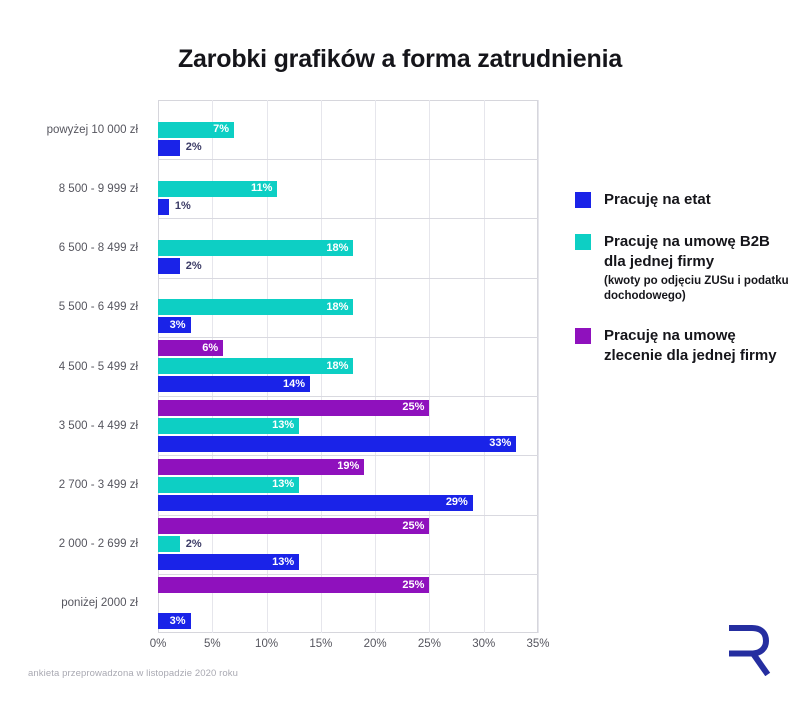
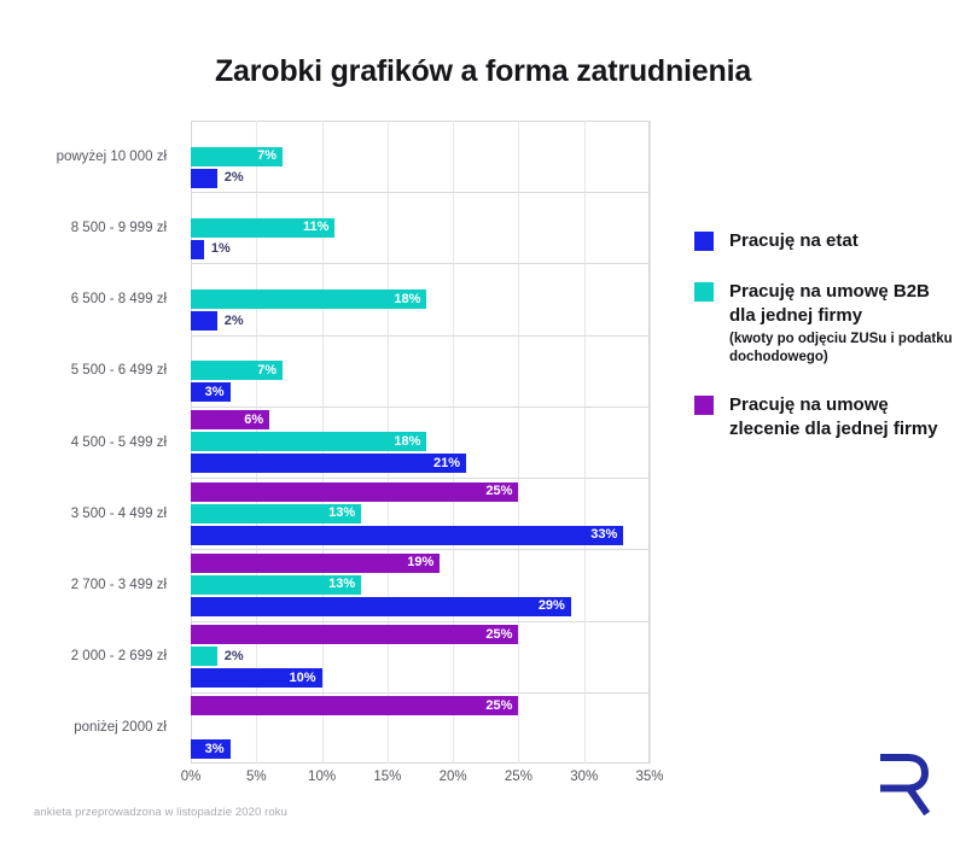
Pracuję na umowę B2B dla jednej firmy/5 500 - 6 499 zł: 18% -> 7%
Pracuję na etat/4 500 - 5 499 zł: 14% -> 21%
Pracuję na etat/2 000 - 2 699 zł: 13% -> 10%
